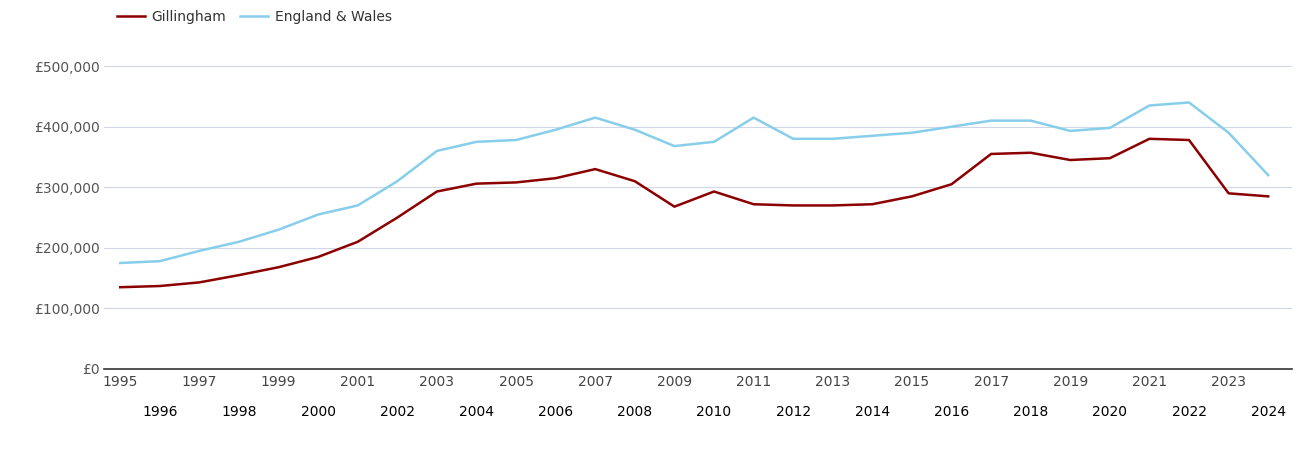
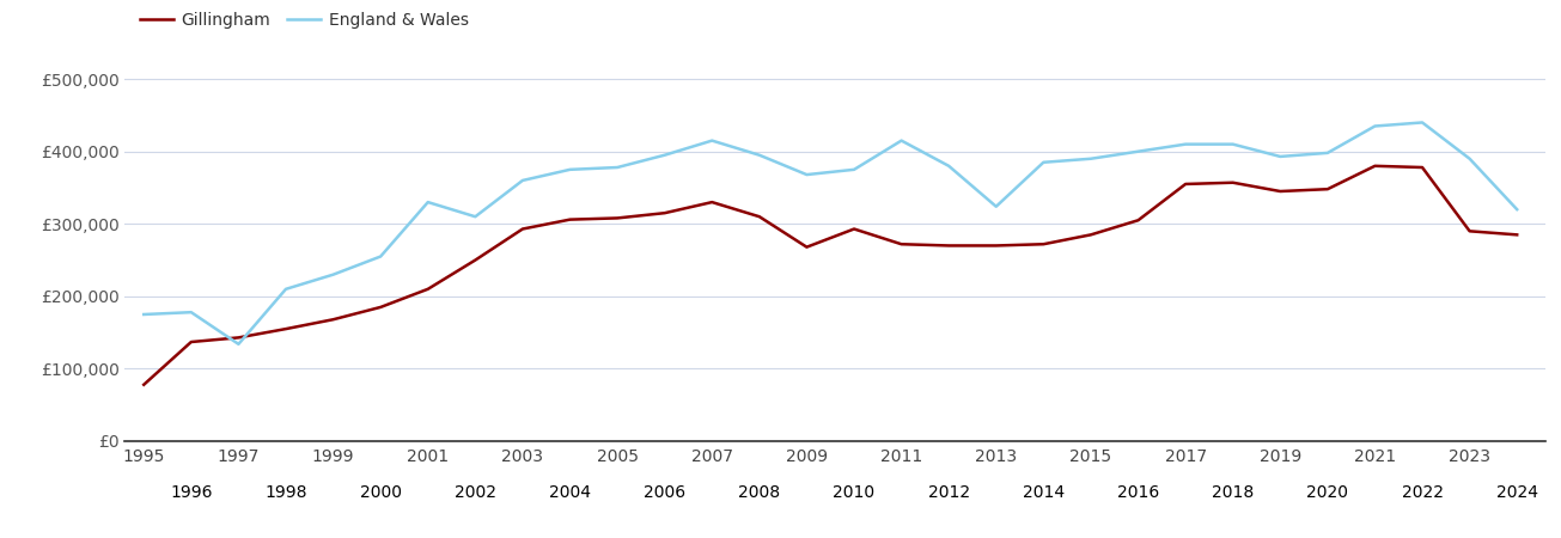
Gillingham/1995: £135,000 -> £78,000
England & Wales/1997: £195,000 -> £134,000
England & Wales/2001: £270,000 -> £330,000
England & Wales/2013: £380,000 -> £324,000
